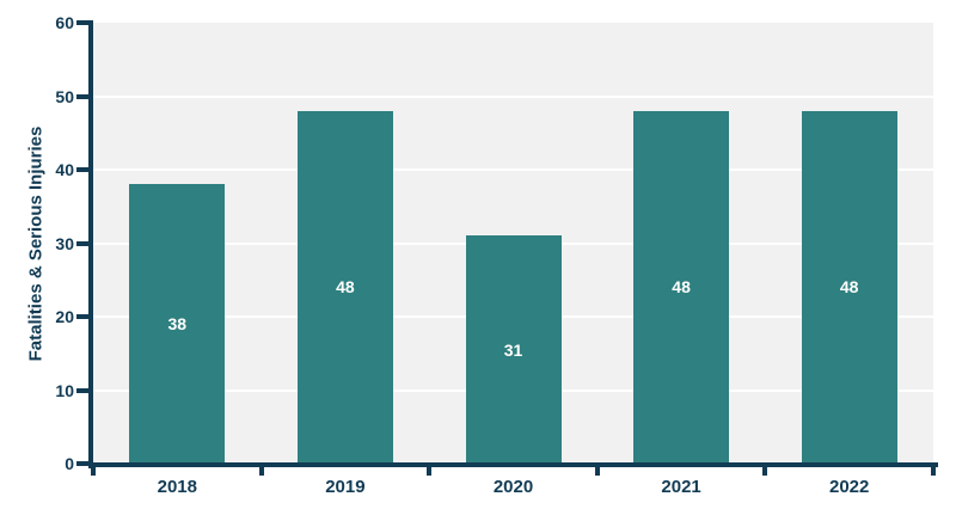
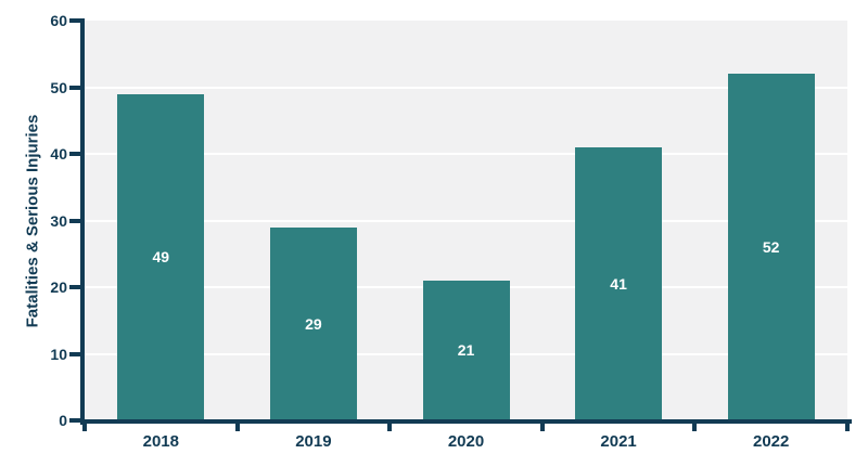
2018: 38 -> 49
2019: 48 -> 29
2020: 31 -> 21
2021: 48 -> 41
2022: 48 -> 52
